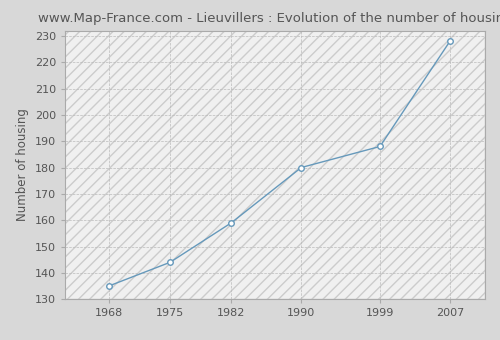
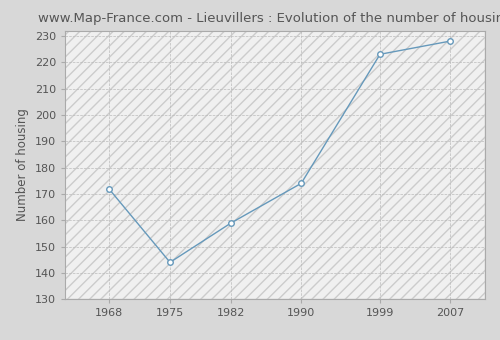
1968: 135 -> 172
1990: 180 -> 174
1999: 188 -> 223
